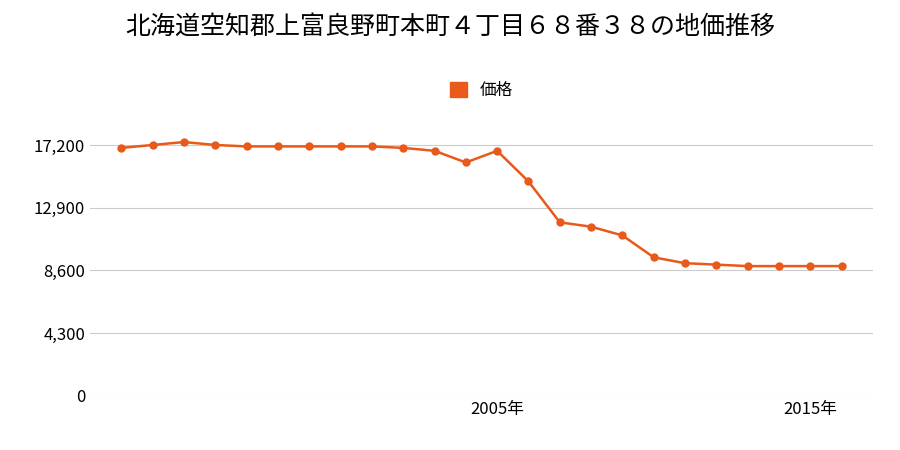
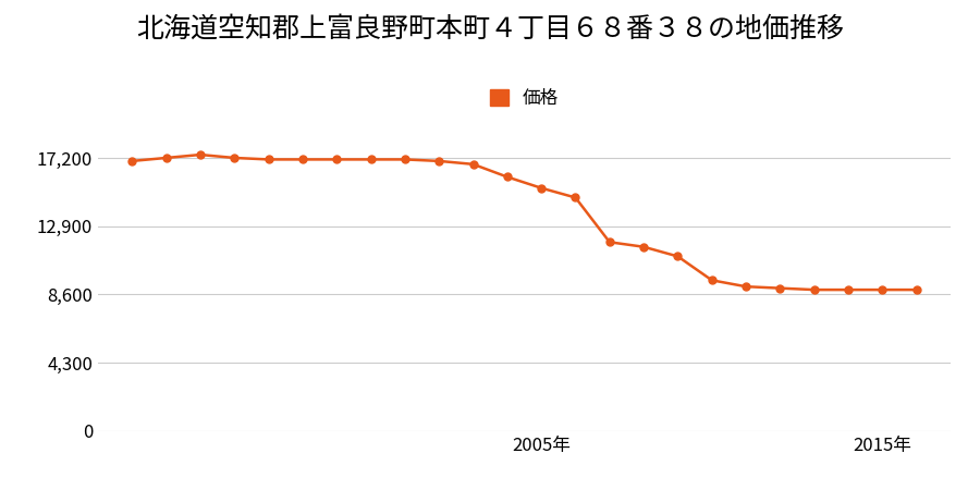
2005年: 16,800 -> 15,300
